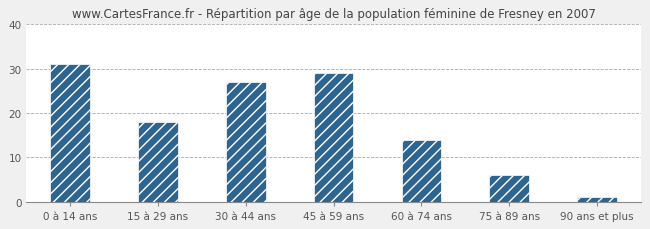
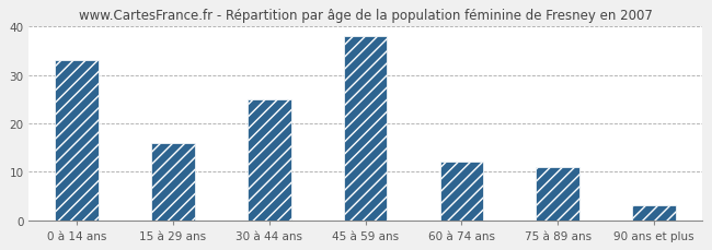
0 à 14 ans: 31 -> 33
15 à 29 ans: 18 -> 16
30 à 44 ans: 27 -> 25
45 à 59 ans: 29 -> 38
60 à 74 ans: 14 -> 12
75 à 89 ans: 6 -> 11
90 ans et plus: 1 -> 3
